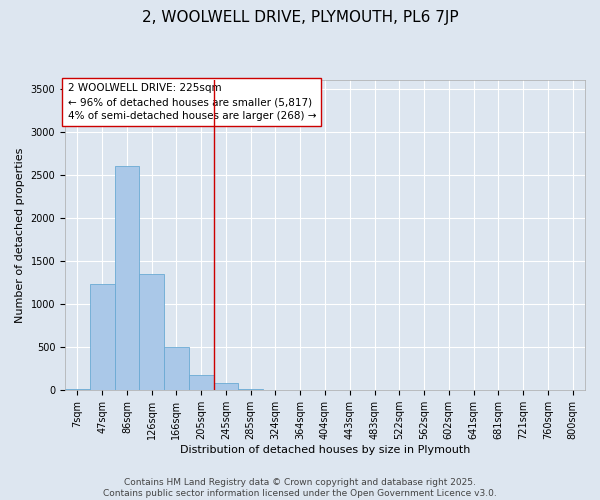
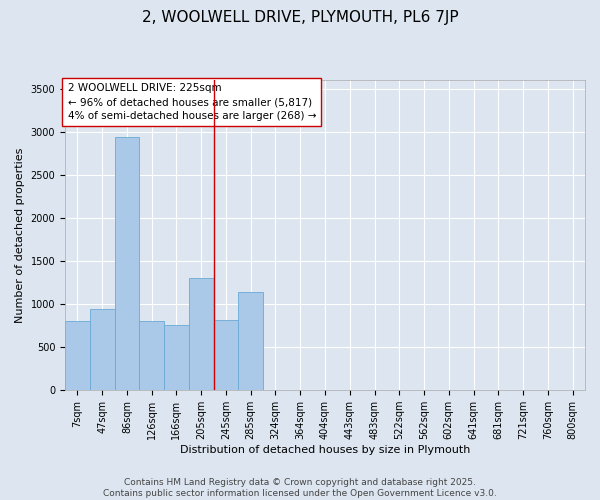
7sqm: 10 -> 800
47sqm: 1230 -> 940
86sqm: 2600 -> 2940
126sqm: 1350 -> 800
166sqm: 500 -> 760
205sqm: 180 -> 1300
245sqm: 80 -> 820
285sqm: 10 -> 1140
